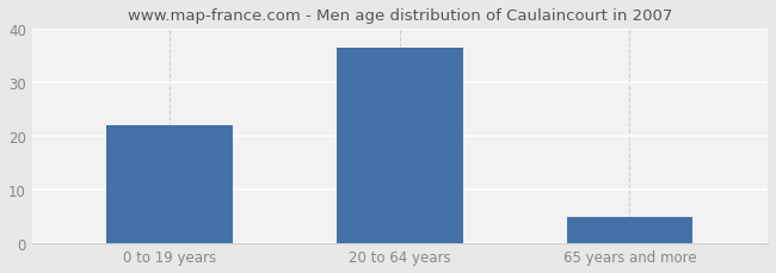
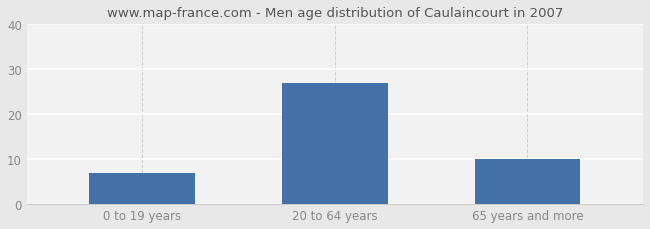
0 to 19 years: 22.0 -> 7.0
20 to 64 years: 36.5 -> 27.0
65 years and more: 5.0 -> 10.0
